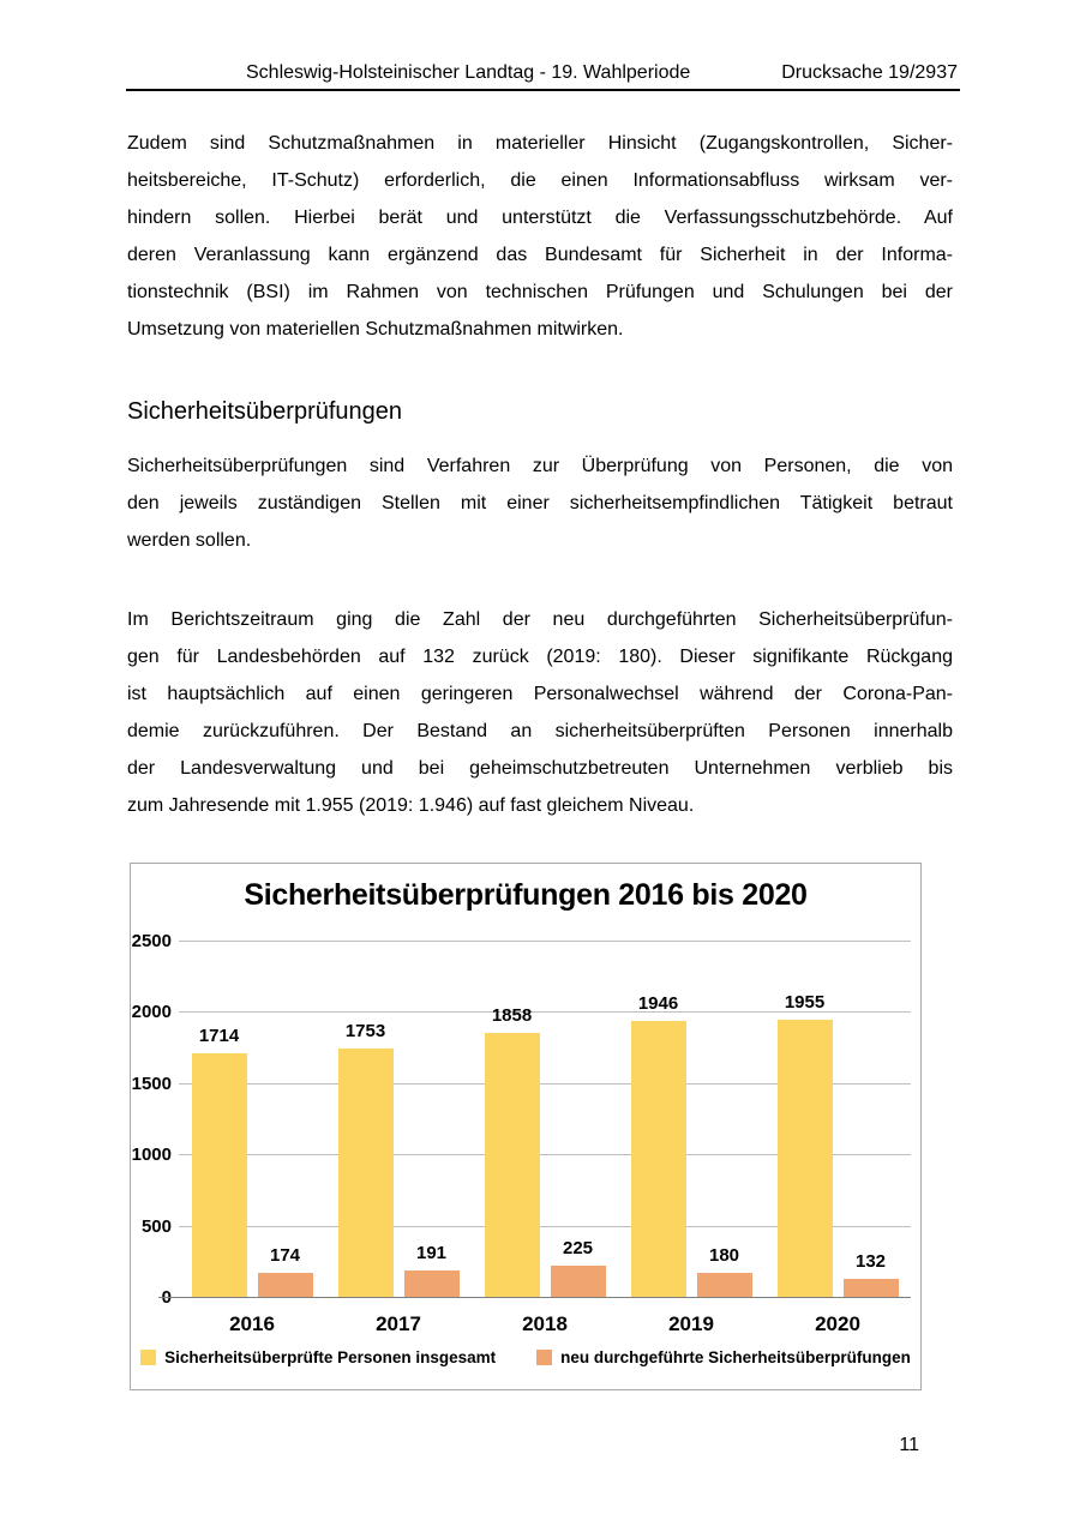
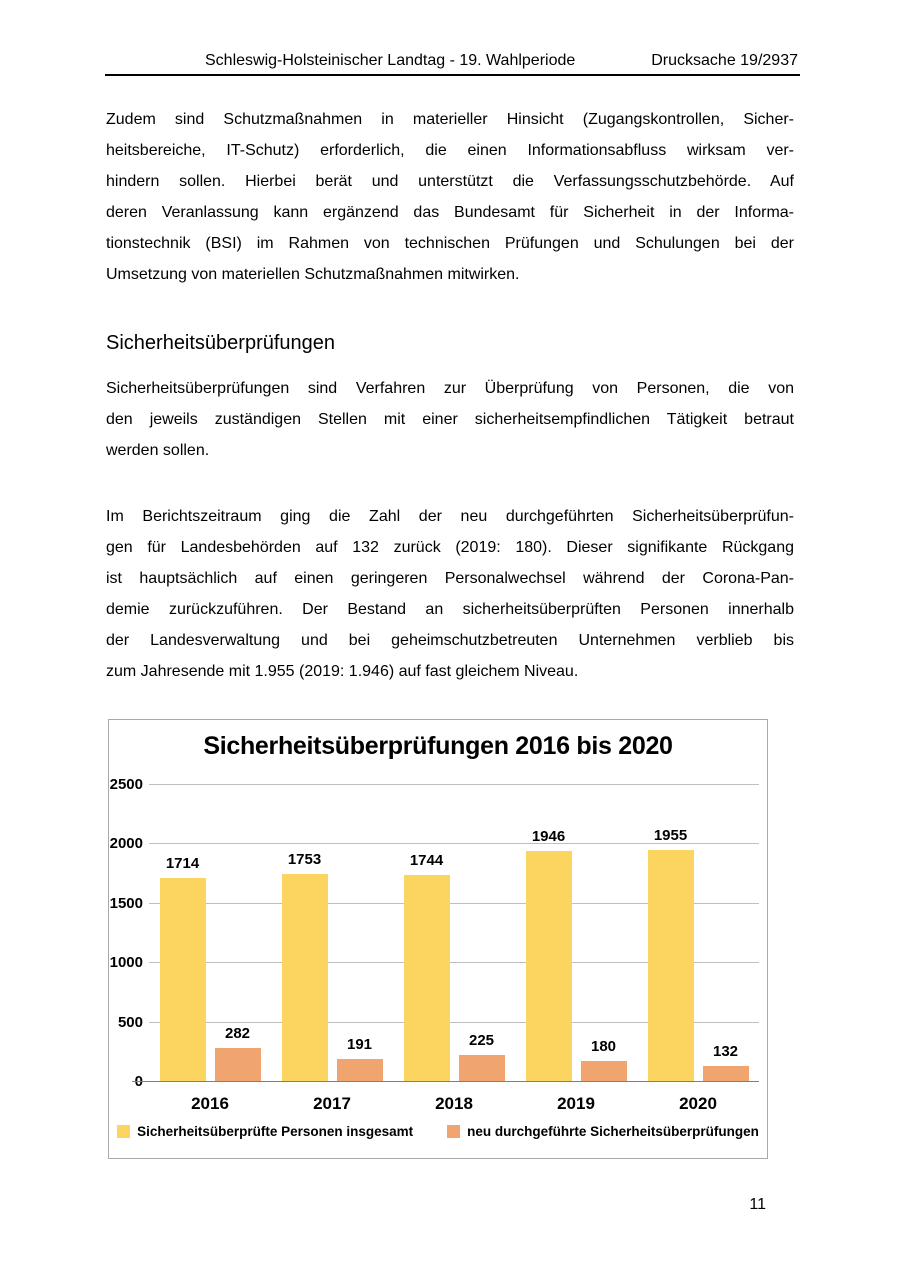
neu durchgeführte Sicherheitsüberprüfungen/2016: 174 -> 282
Sicherheitsüberprüfte Personen insgesamt/2018: 1858 -> 1744
